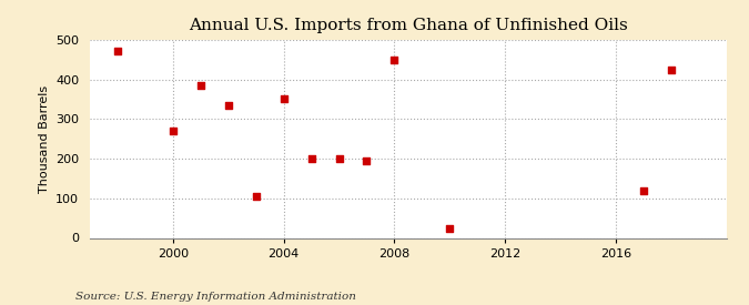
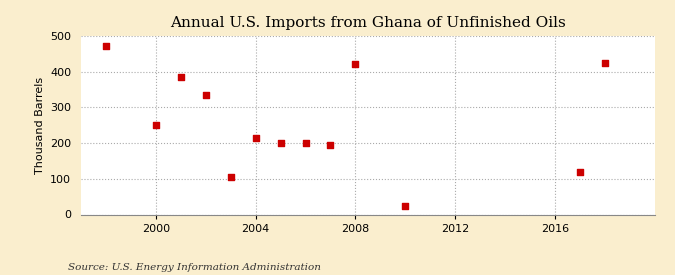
2000: 270 -> 250
2004: 350 -> 215
2008: 450 -> 420
